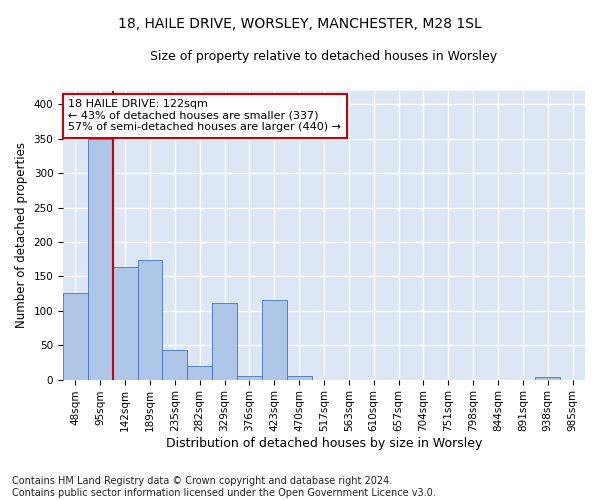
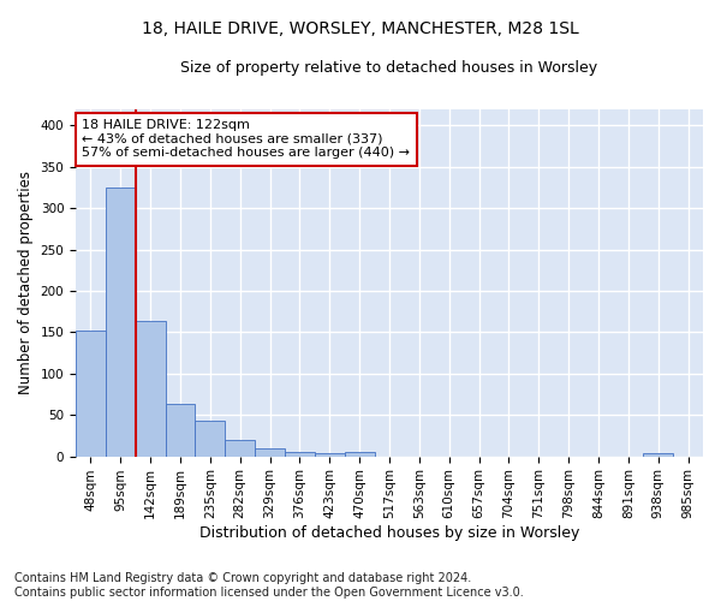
48sqm: 126 -> 152
95sqm: 350 -> 325
189sqm: 174 -> 64
329sqm: 112 -> 10
423sqm: 116 -> 4
